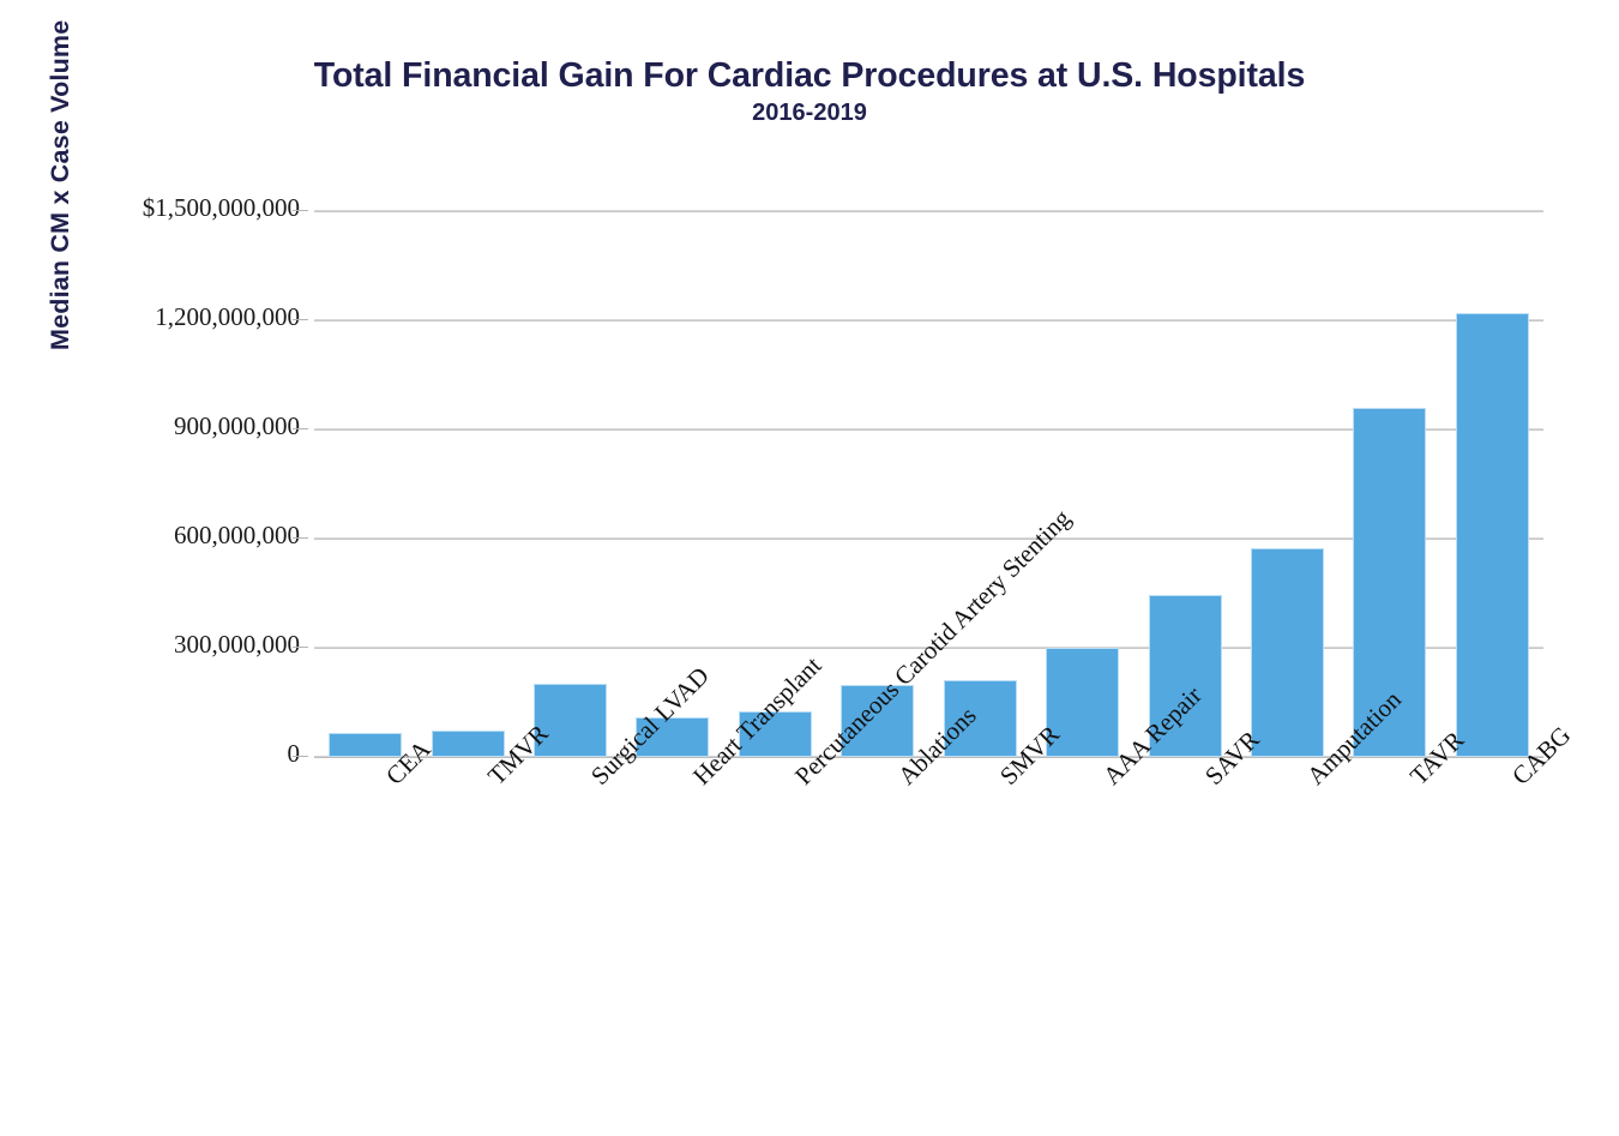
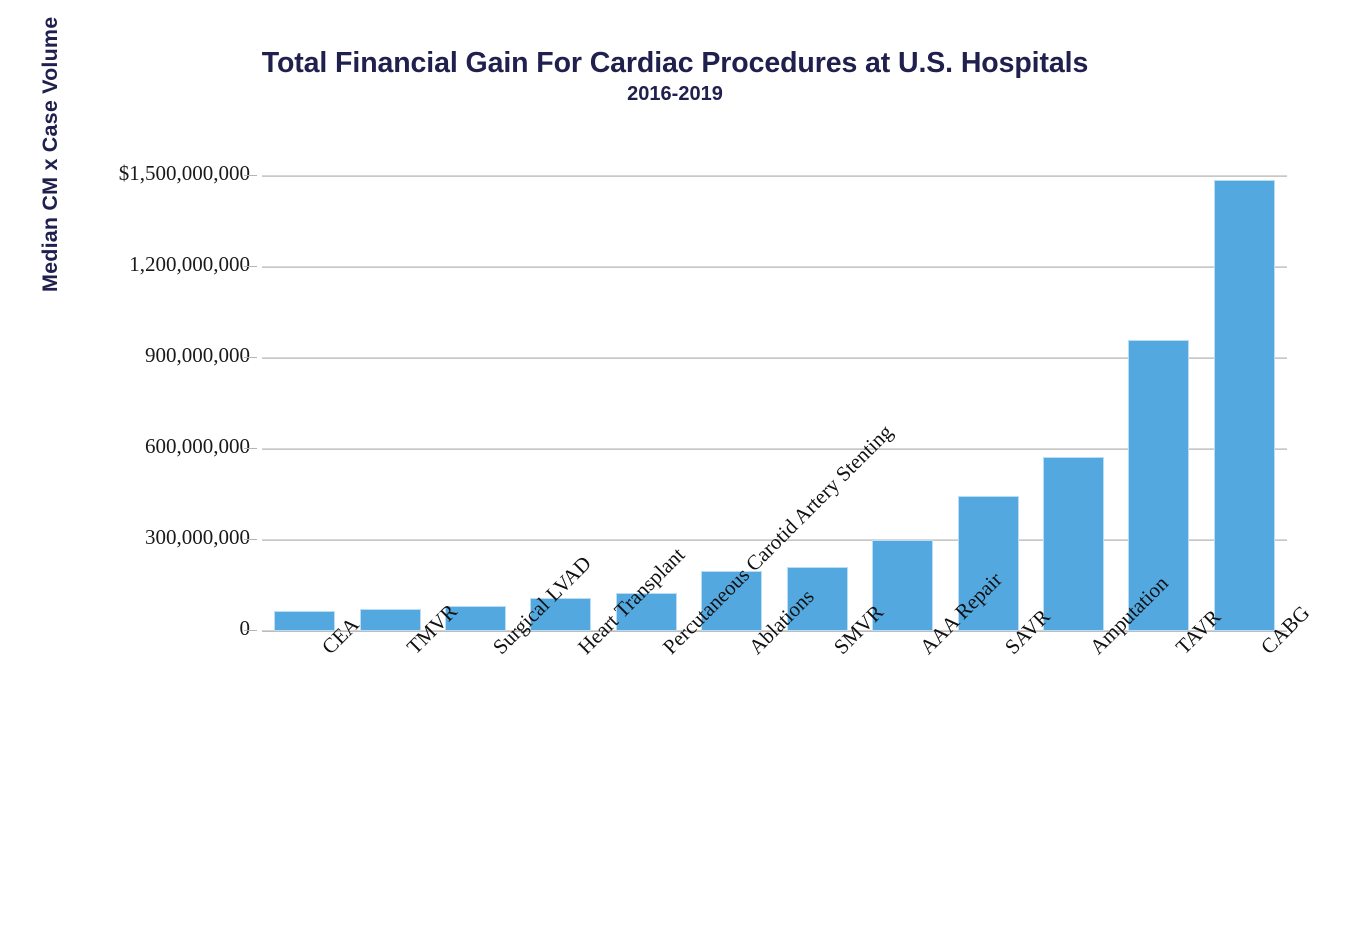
Surgical LVAD: $200000000 -> $80000000
CABG: $1220000000 -> $1490000000
